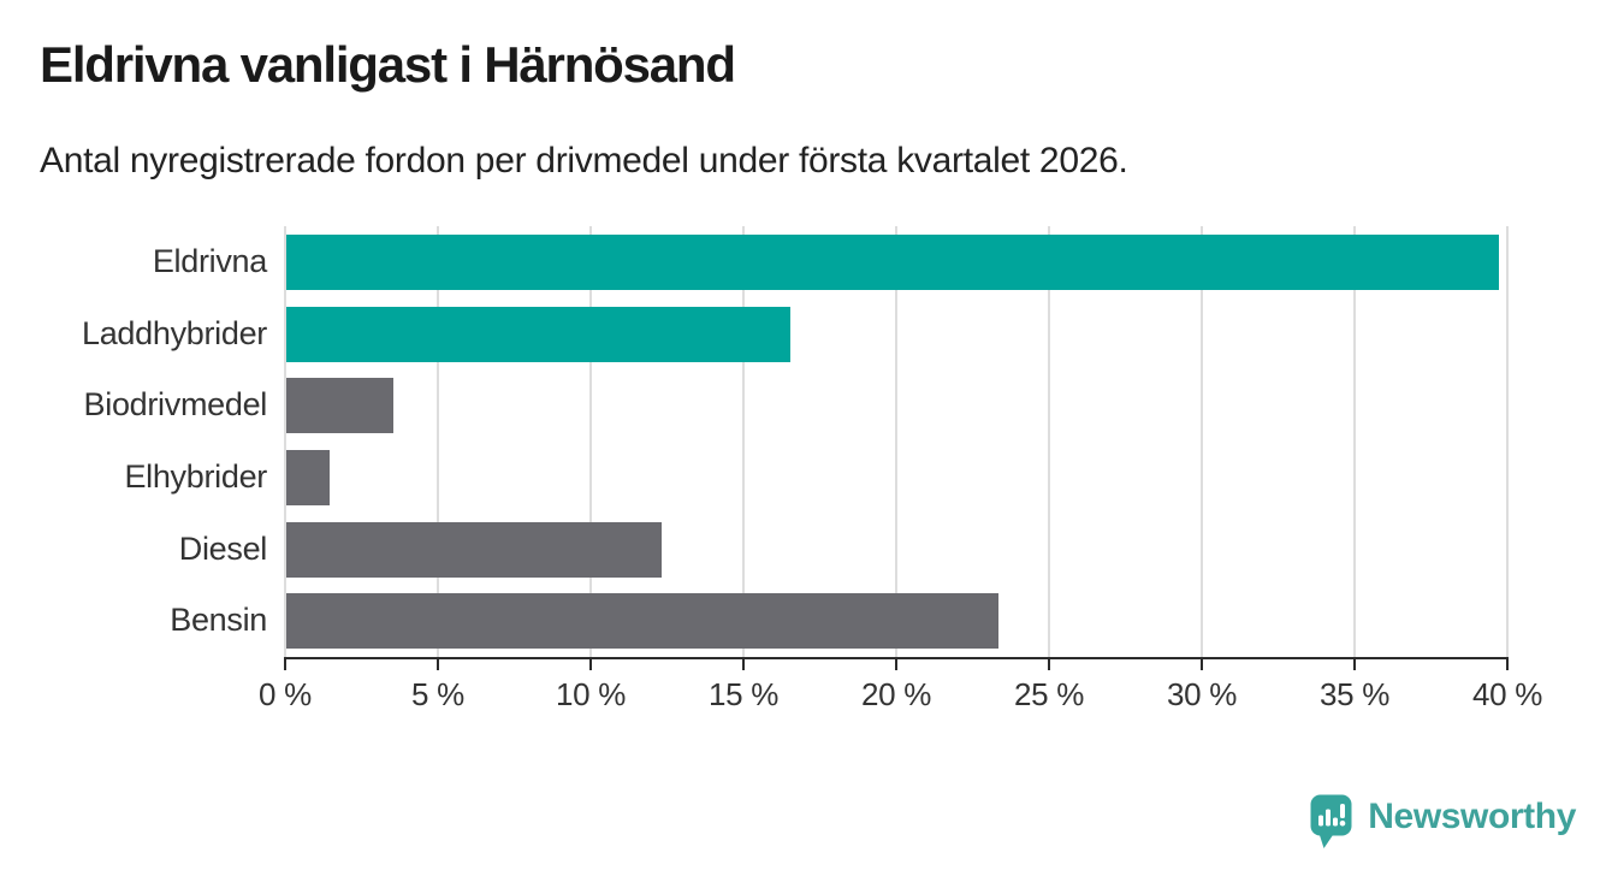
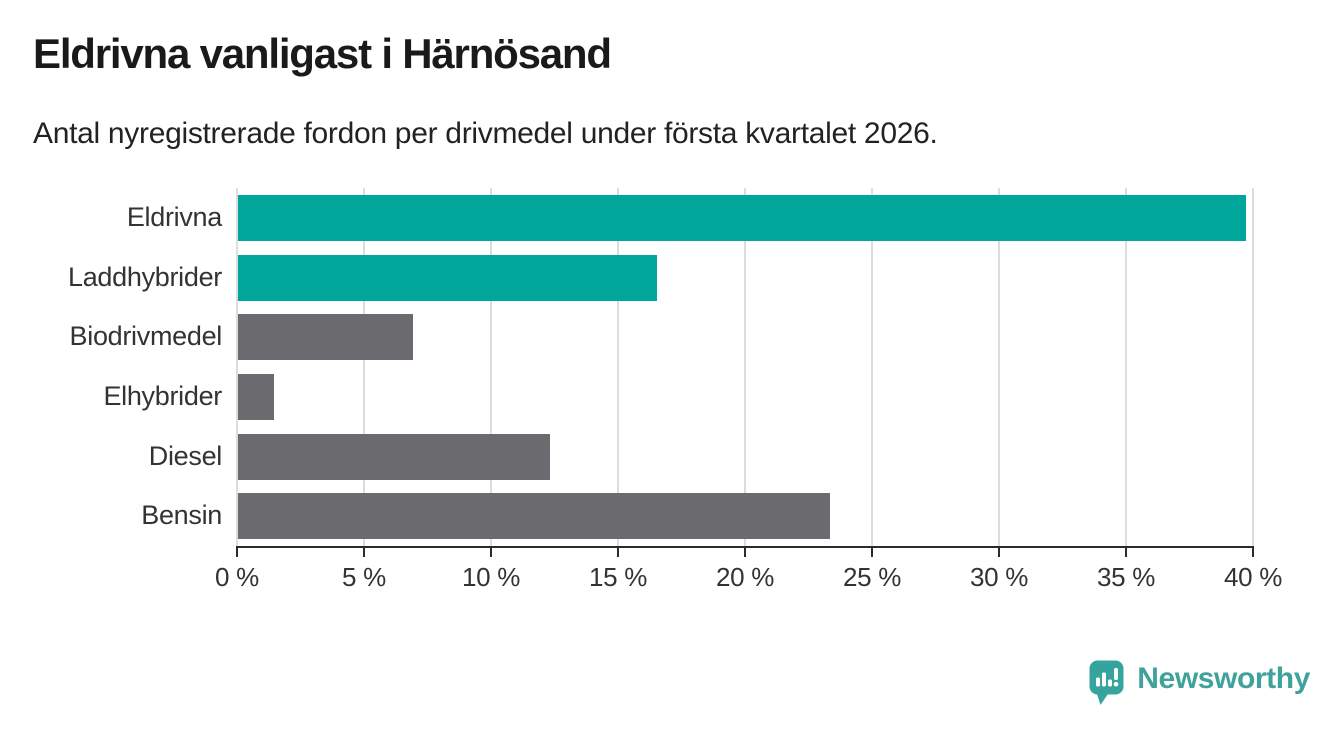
Biodrivmedel: 3.5% -> 6.9%
